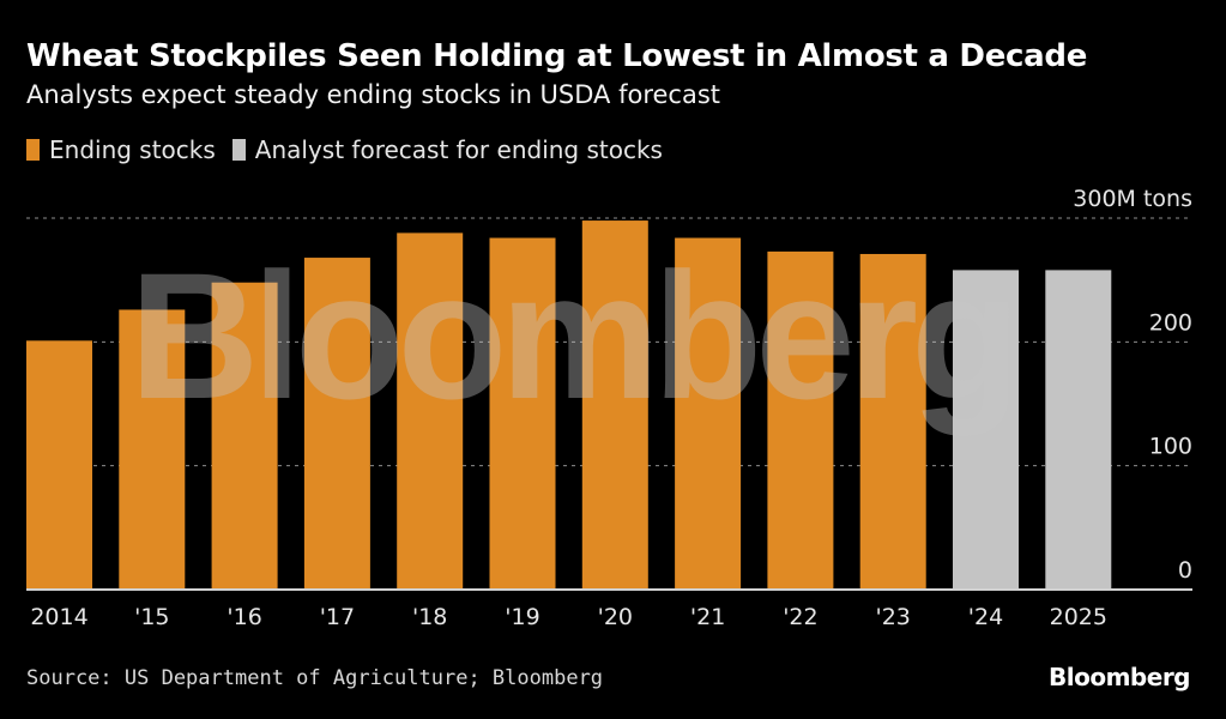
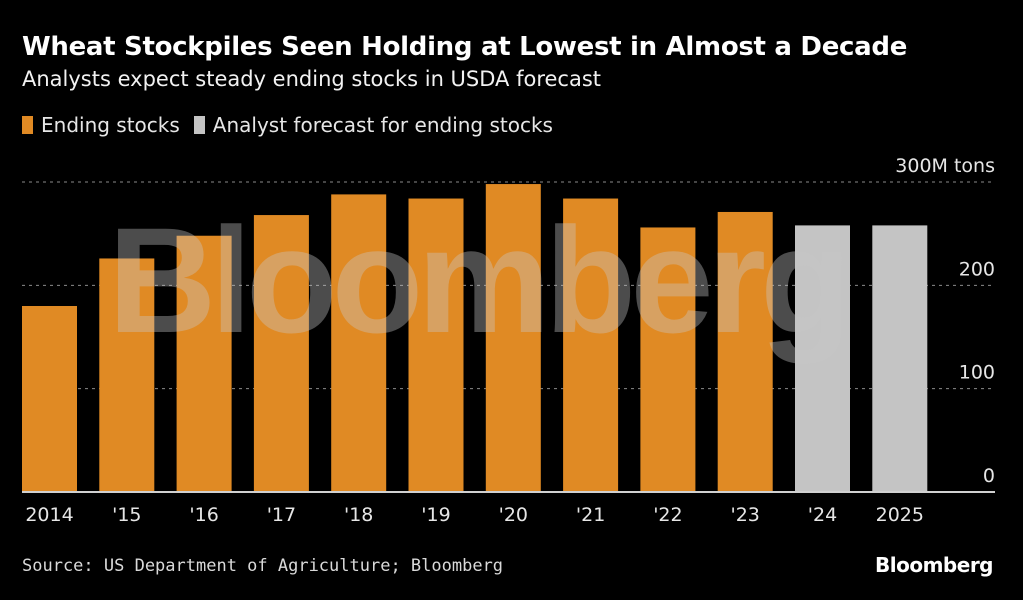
Ending stocks/2014: 201 -> 180
Ending stocks/'22: 273 -> 256
